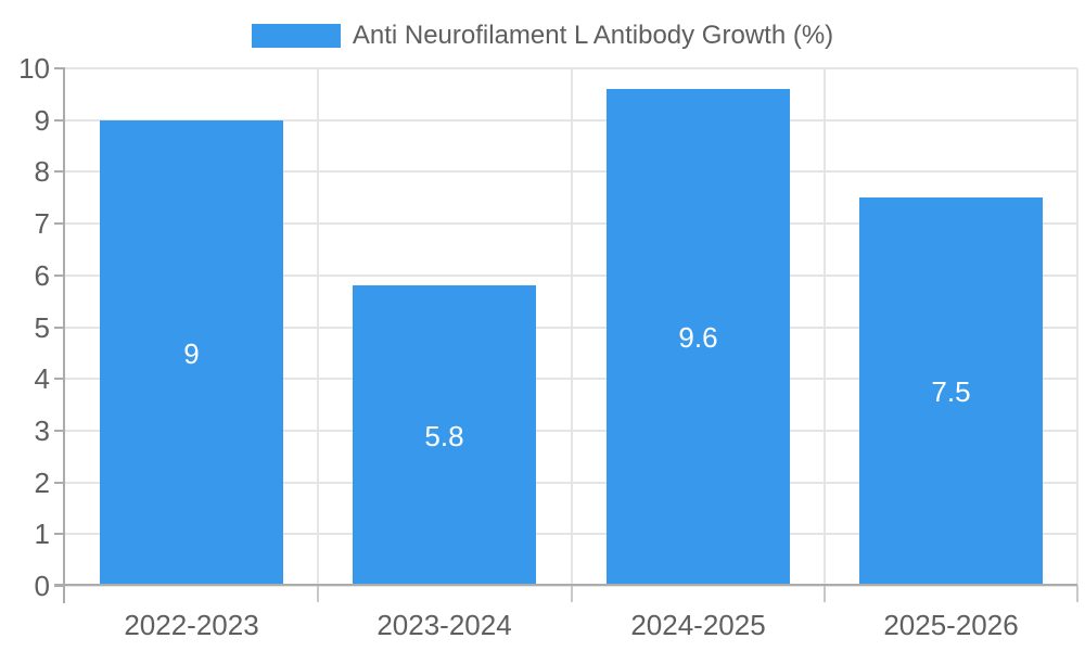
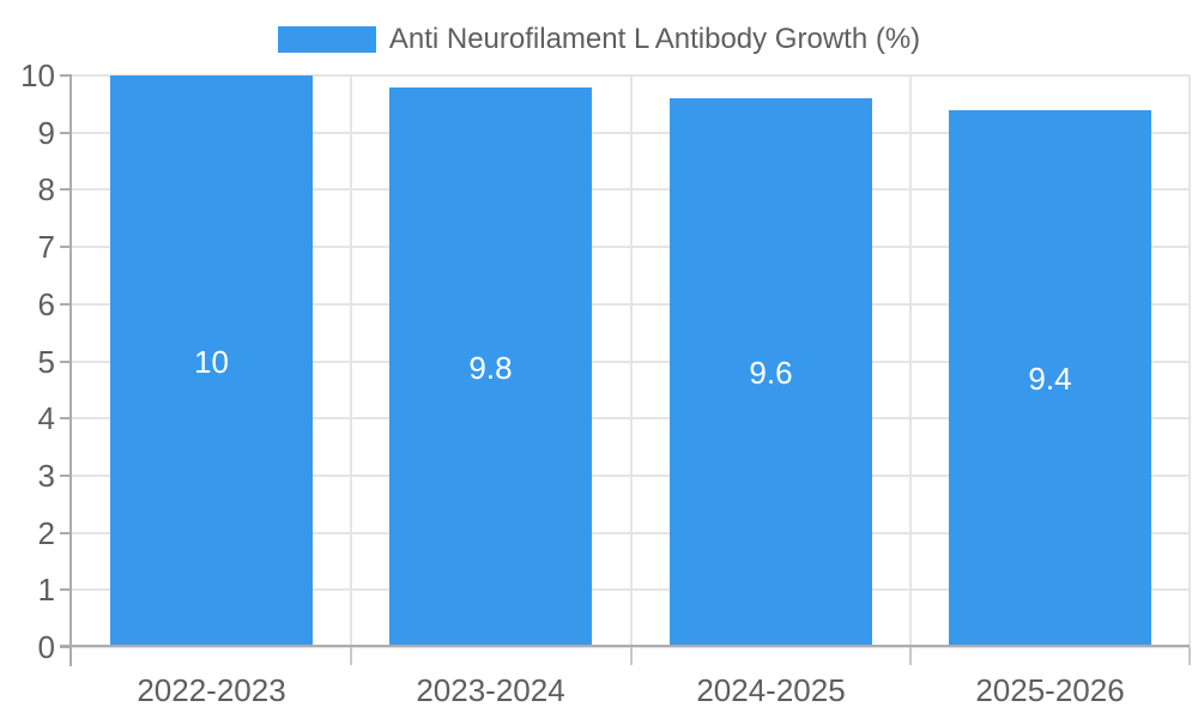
2022-2023: 9 -> 10
2023-2024: 5.8 -> 9.8
2025-2026: 7.5 -> 9.4
